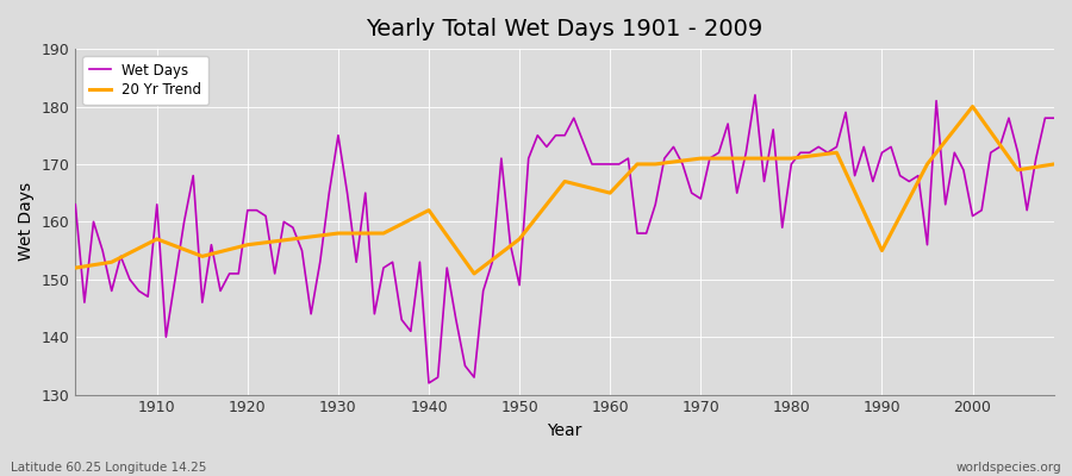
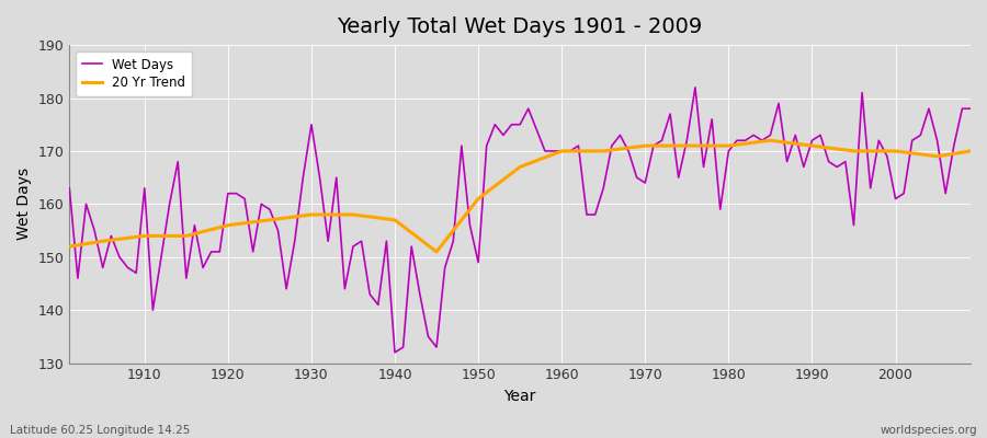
20 Yr Trend/1910: 157 -> 154
20 Yr Trend/1940: 162 -> 157
20 Yr Trend/1950: 157 -> 161
20 Yr Trend/1960: 165 -> 170
20 Yr Trend/1990: 155 -> 171
20 Yr Trend/2000: 180 -> 170
